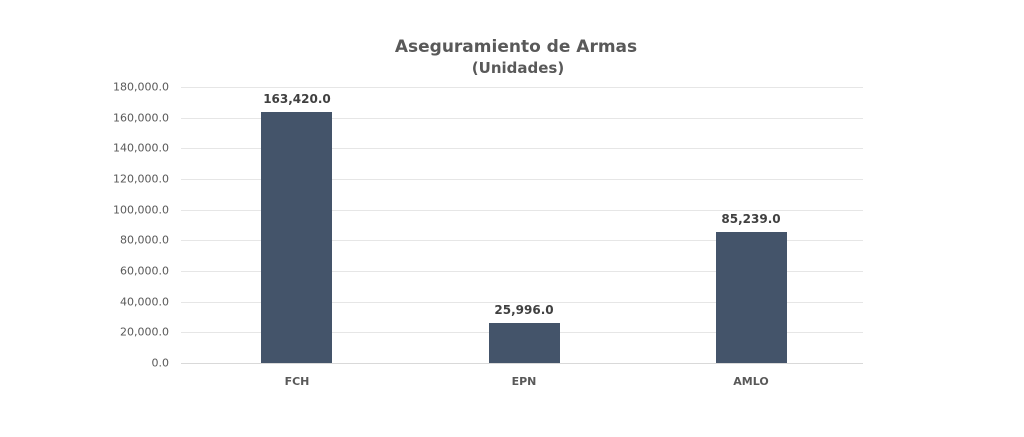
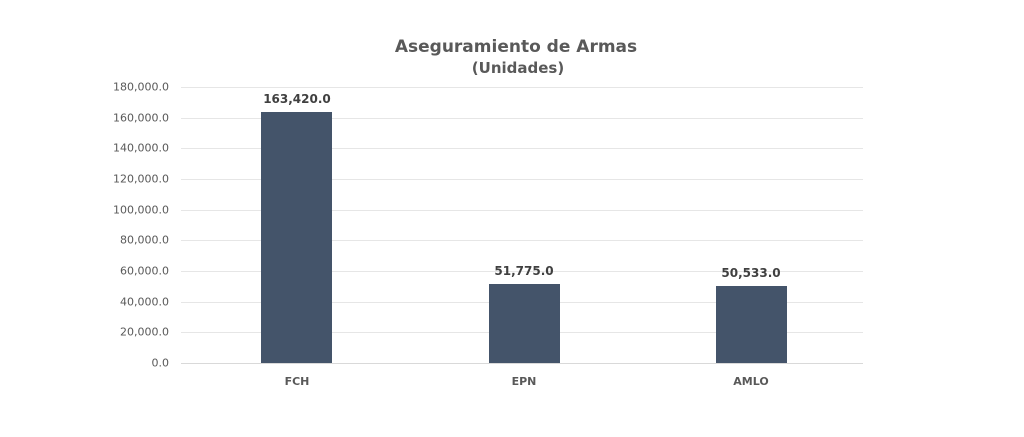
EPN: 25,996.0 -> 51,775.0
AMLO: 85,239.0 -> 50,533.0
